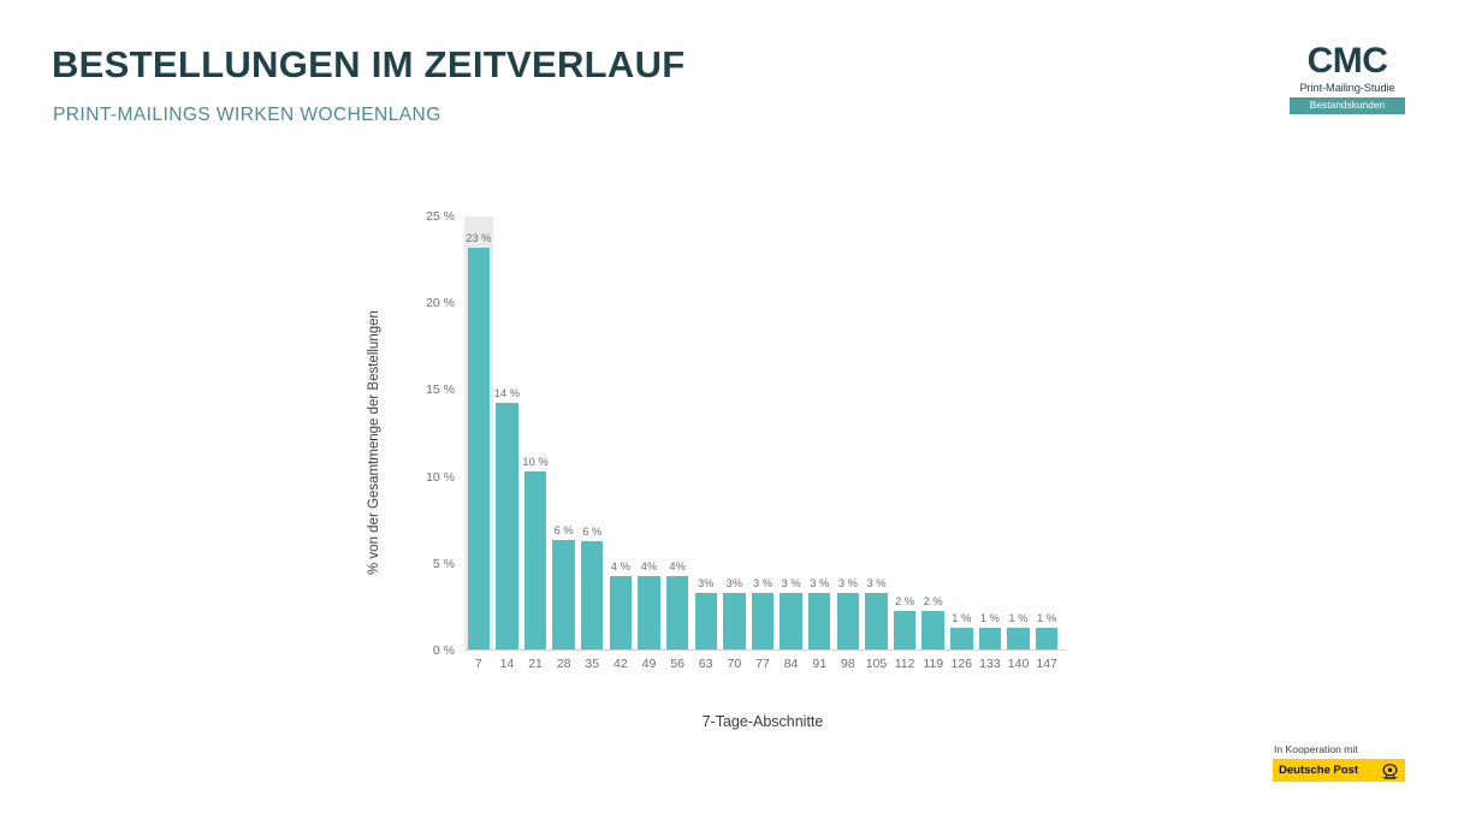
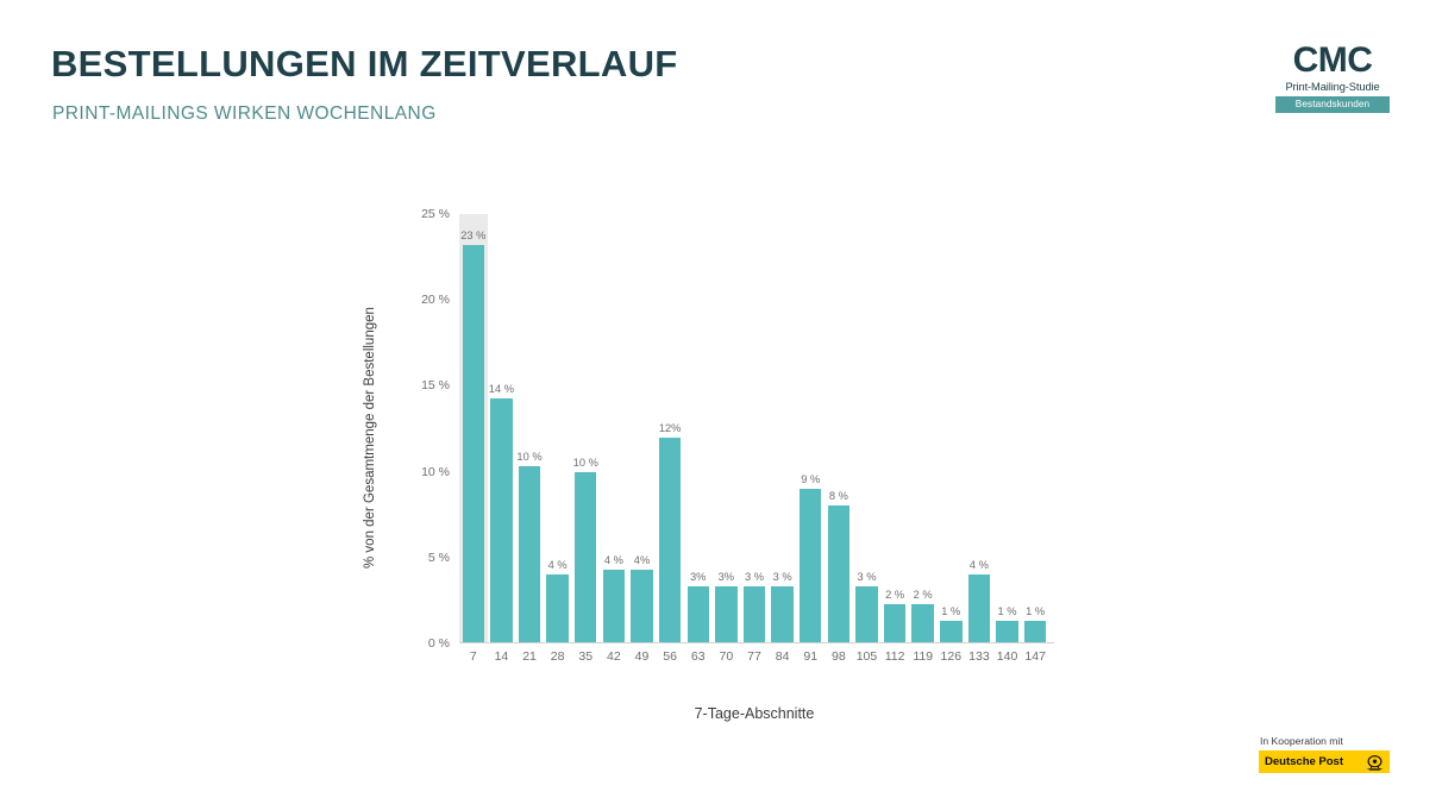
28: 6 -> 4
35: 6 -> 10
56: 4% -> 12%
91: 3 -> 9
98: 3 -> 8
133: 1 -> 4
